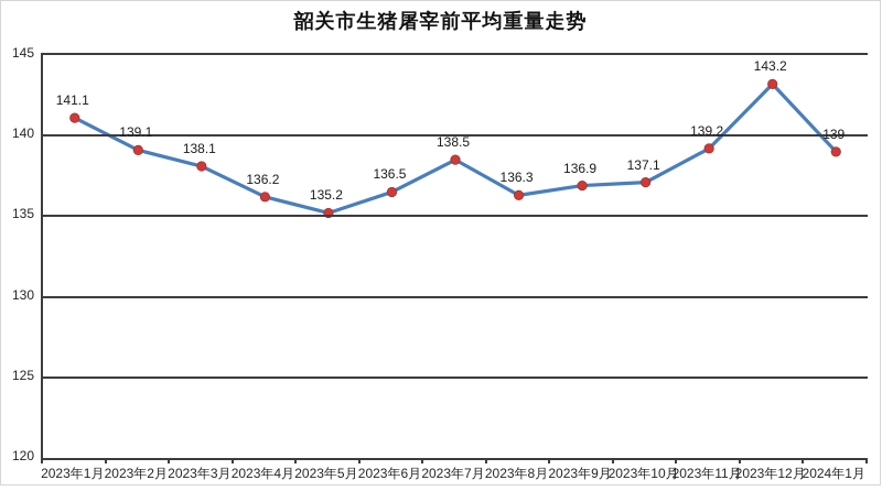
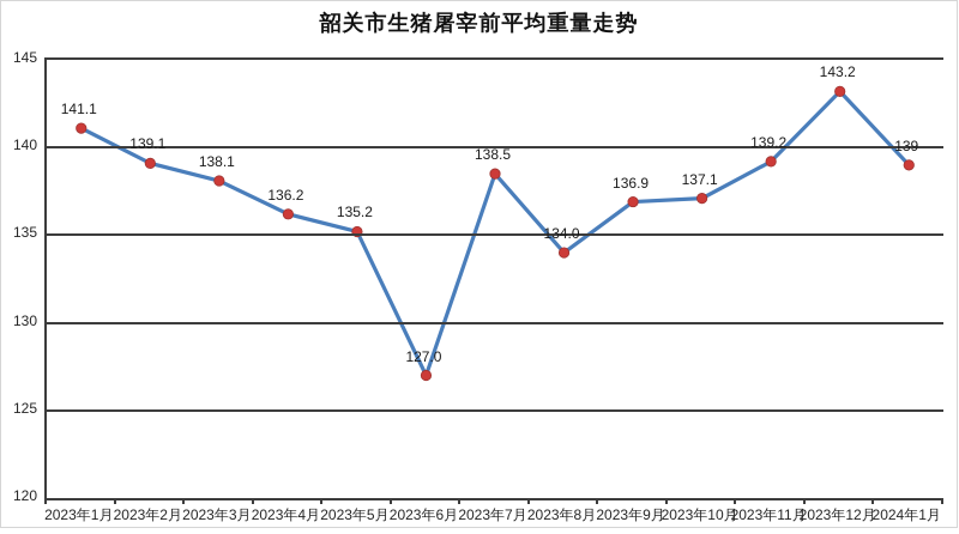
2023年6月: 136.5 -> 127.0
2023年8月: 136.3 -> 134.0
